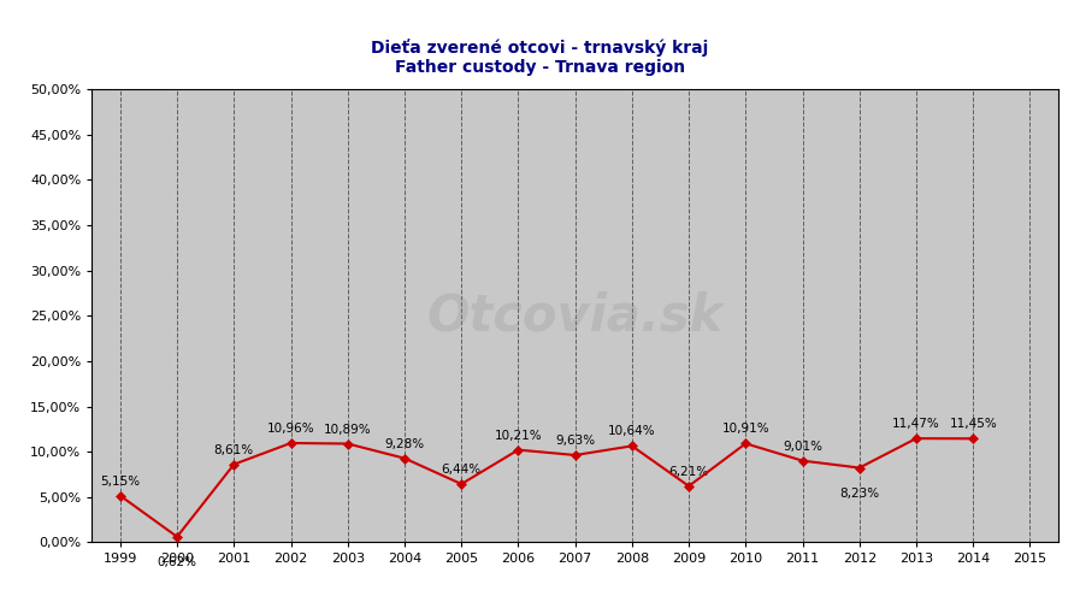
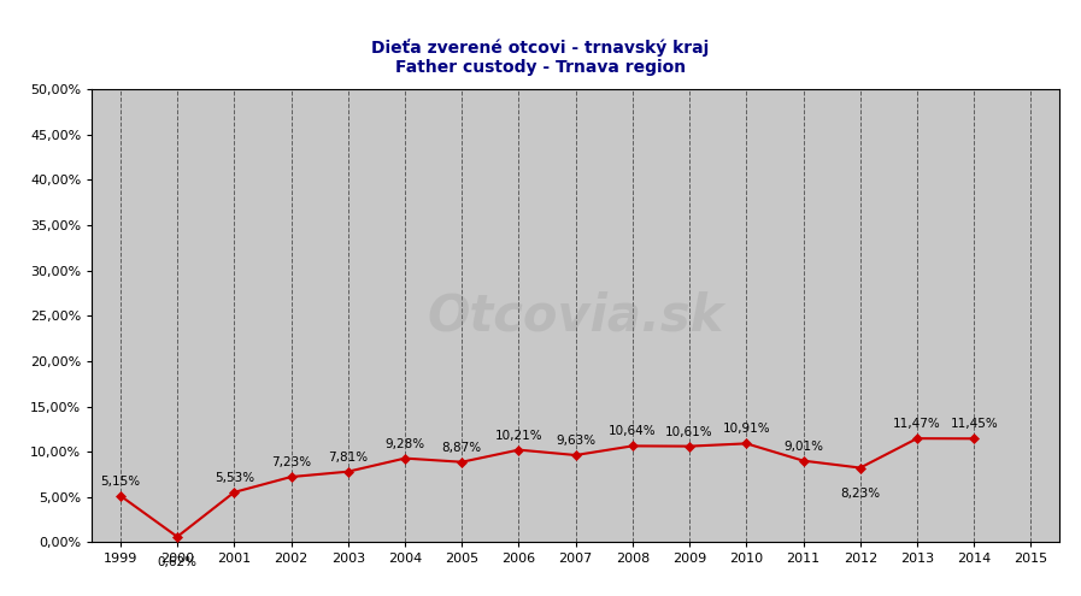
2001: 8,61% -> 5,53%
2002: 10,96% -> 7,23%
2003: 10,89% -> 7,81%
2005: 6,44% -> 8,87%
2009: 6,21% -> 10,61%
